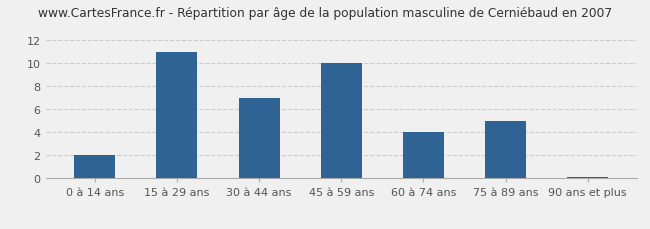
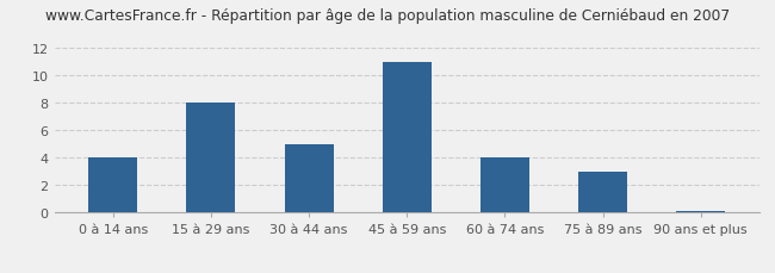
0 à 14 ans: 2.0 -> 4.0
15 à 29 ans: 11.0 -> 8.0
30 à 44 ans: 7.0 -> 5.0
45 à 59 ans: 10.0 -> 11.0
75 à 89 ans: 5.0 -> 3.0
